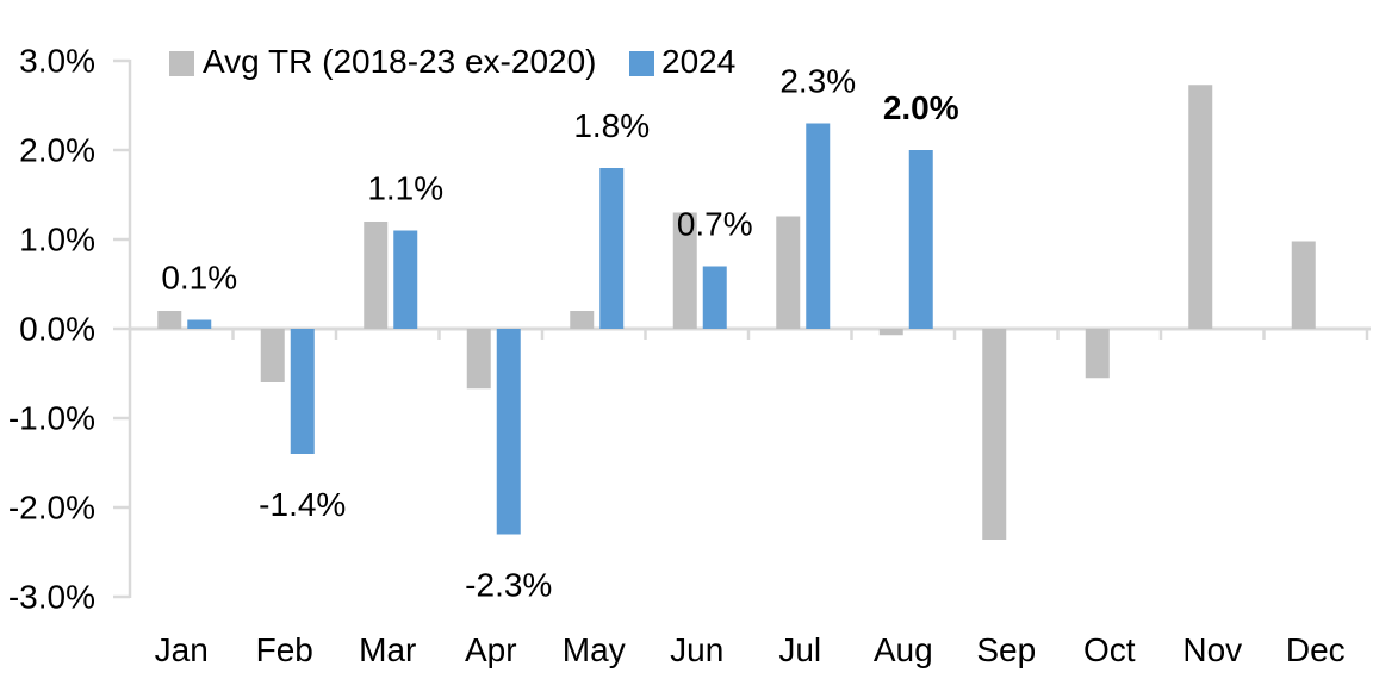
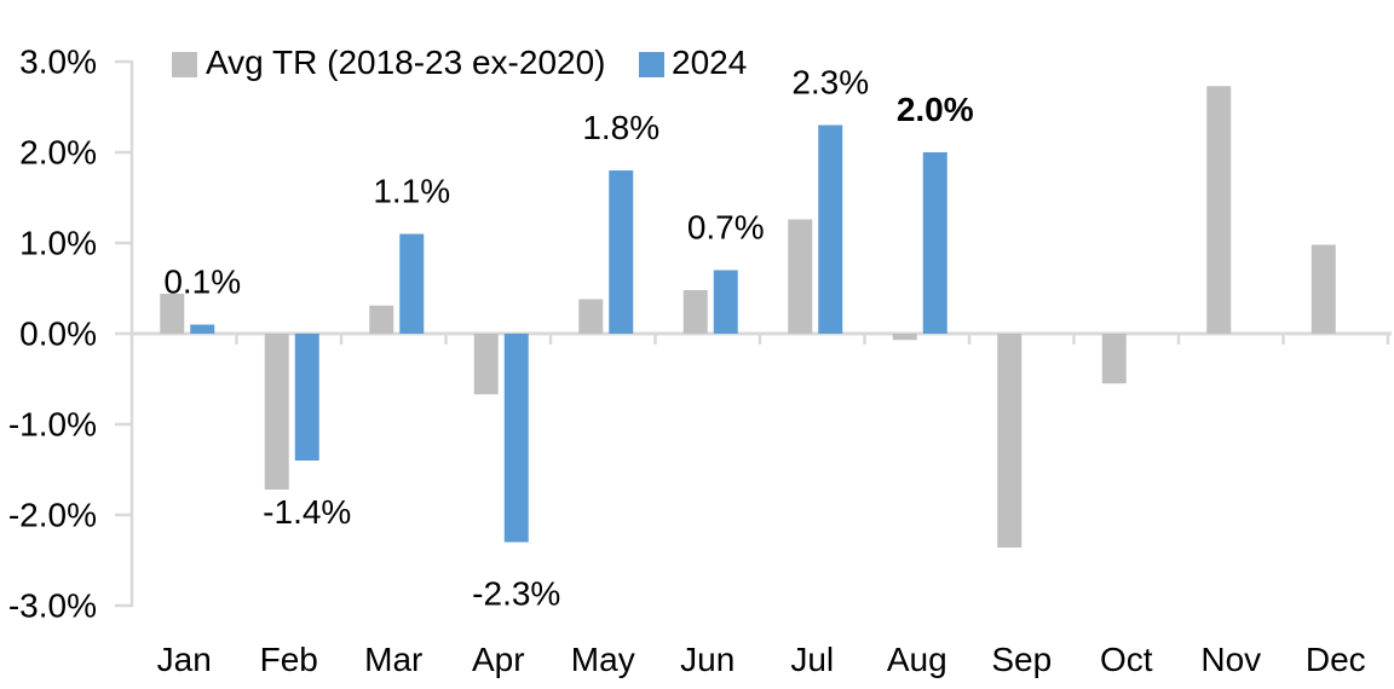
Avg TR (2018-23 ex-2020)/Jan: 0.2% -> 0.4%
Avg TR (2018-23 ex-2020)/Feb: -0.6% -> -1.7%
Avg TR (2018-23 ex-2020)/Mar: 1.2% -> 0.3%
Avg TR (2018-23 ex-2020)/May: 0.2% -> 0.4%
Avg TR (2018-23 ex-2020)/Jun: 1.3% -> 0.5%
